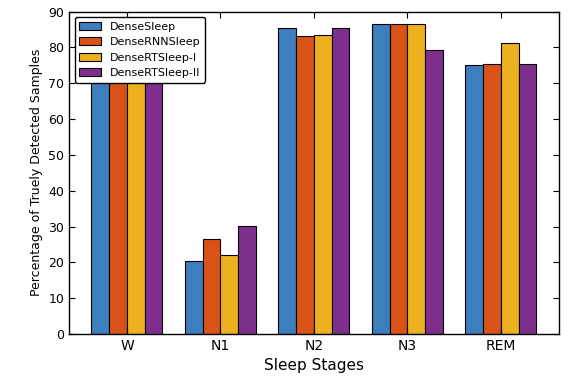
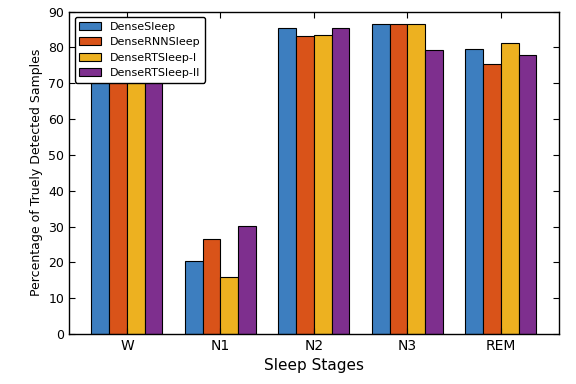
DenseRTSleep-I/N1: 22.0 -> 16.0
DenseSleep/REM: 75.0 -> 79.5
DenseRTSleep-II/REM: 75.3 -> 78.0
